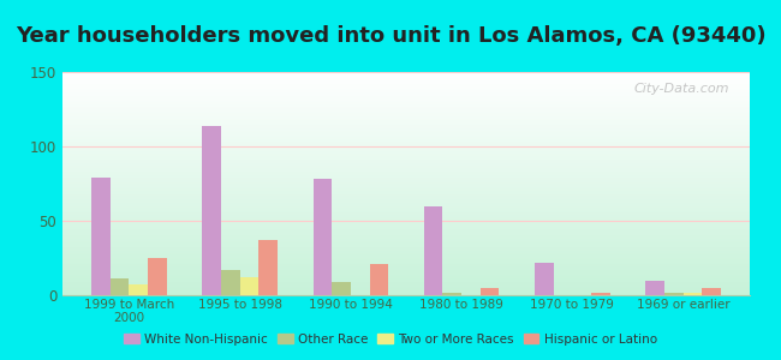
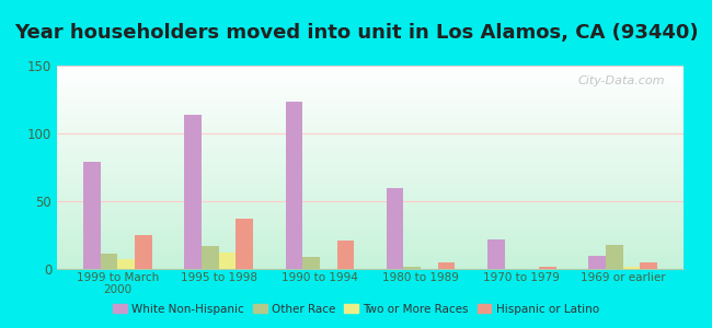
White Non-Hispanic/1990 to 1994: 78 -> 123
Other Race/1969 or earlier: 2 -> 18
